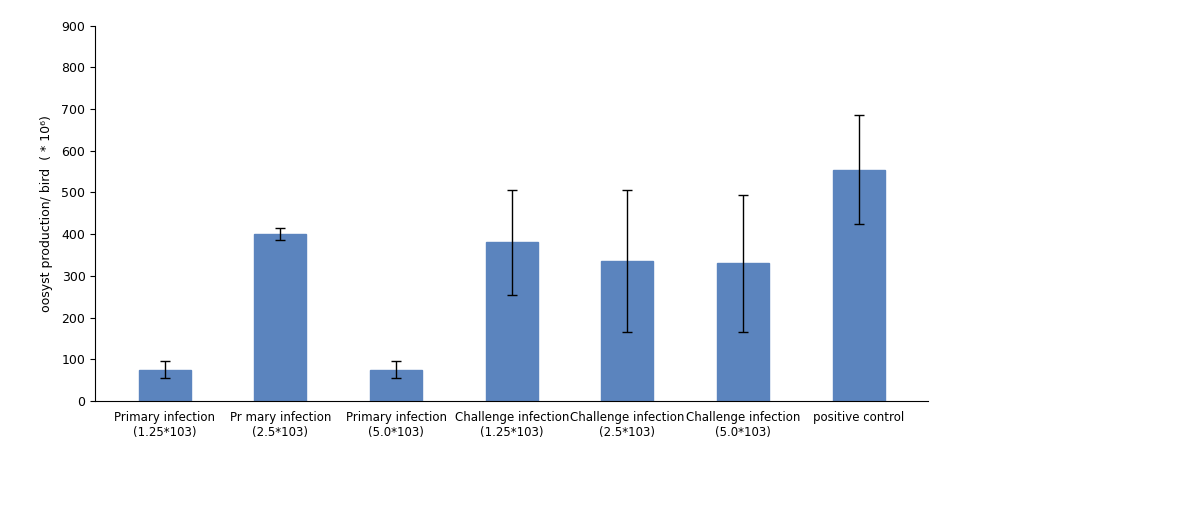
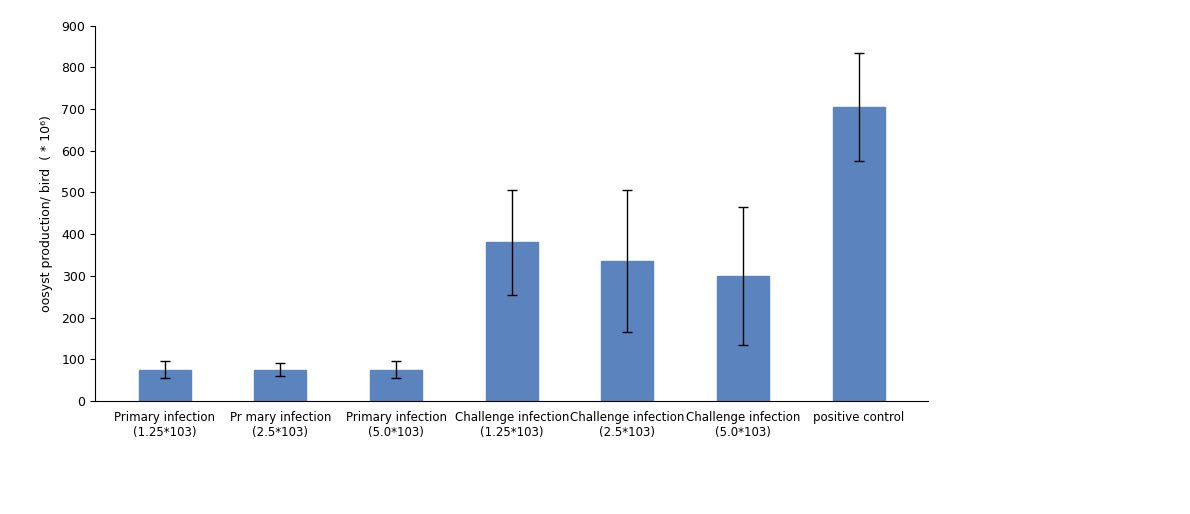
Pr mary infection (2.5*103): 400 -> 75
Challenge infection (5.0*103): 330 -> 300
positive control: 555 -> 705
